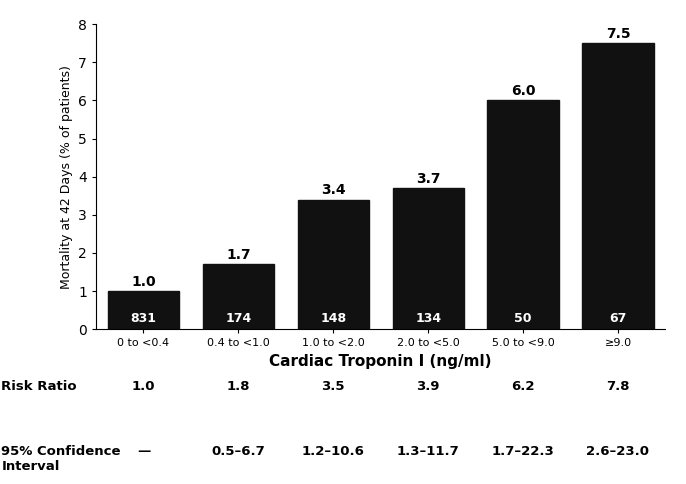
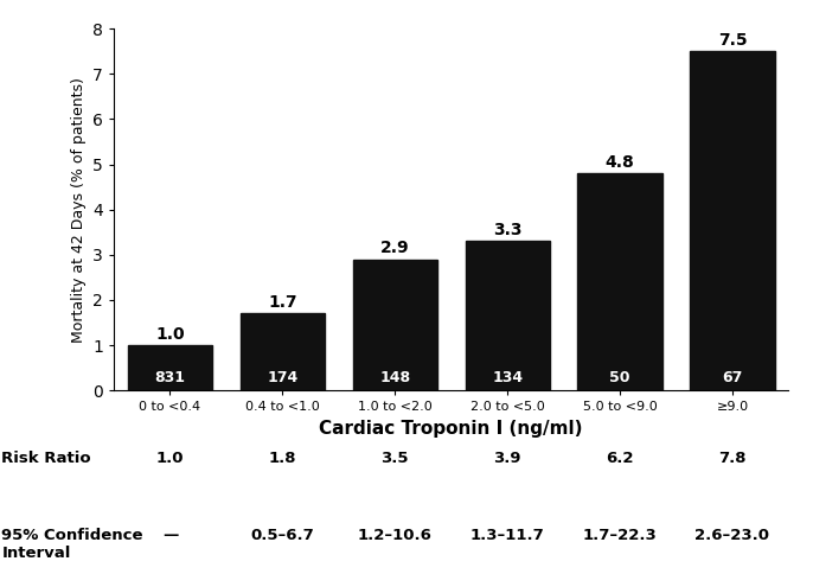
1.0 to <2.0: 3.4 -> 2.9
2.0 to <5.0: 3.7 -> 3.3
5.0 to <9.0: 6.0 -> 4.8
